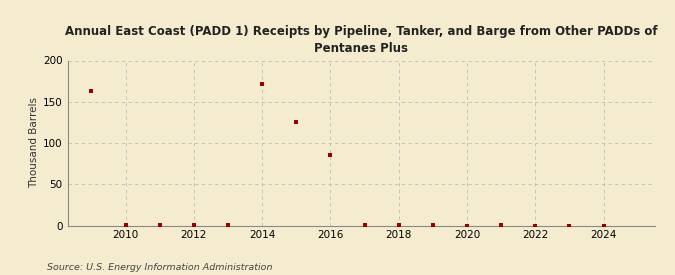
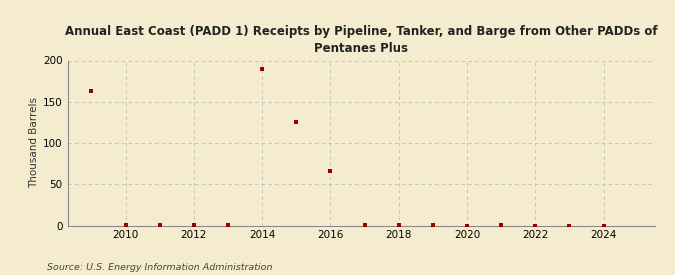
2014: 172 -> 190
2016: 85 -> 66
